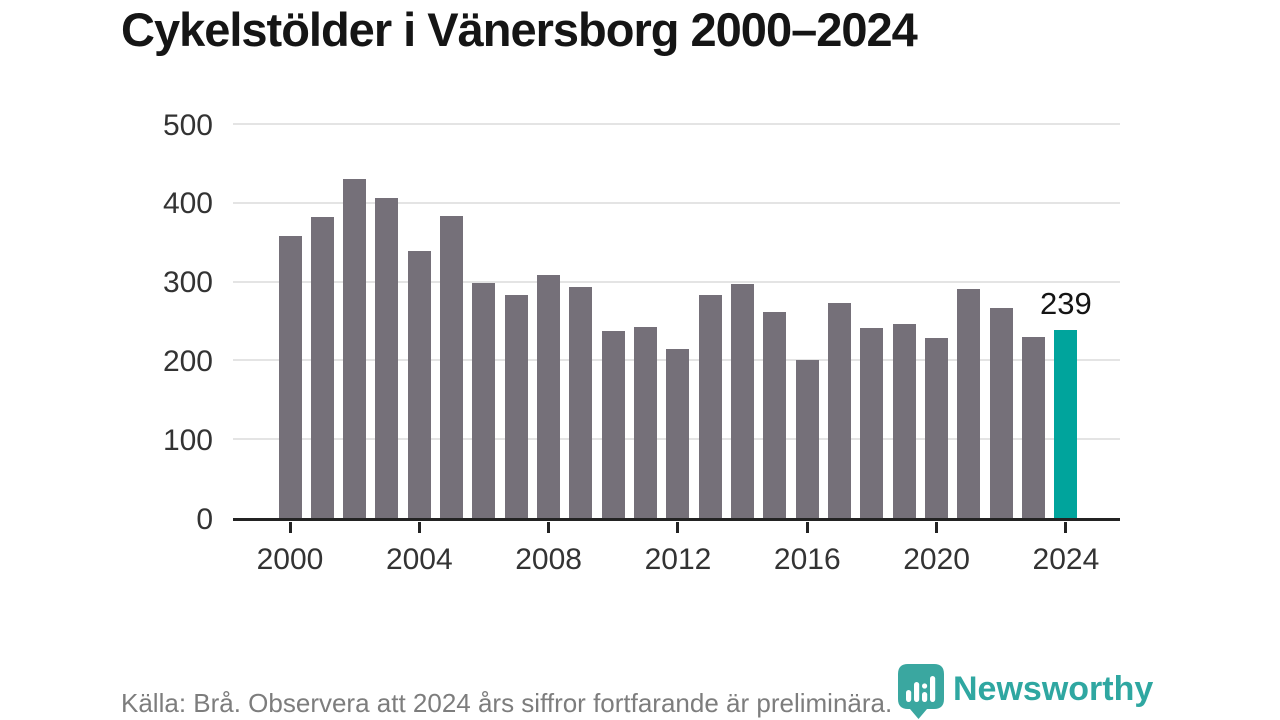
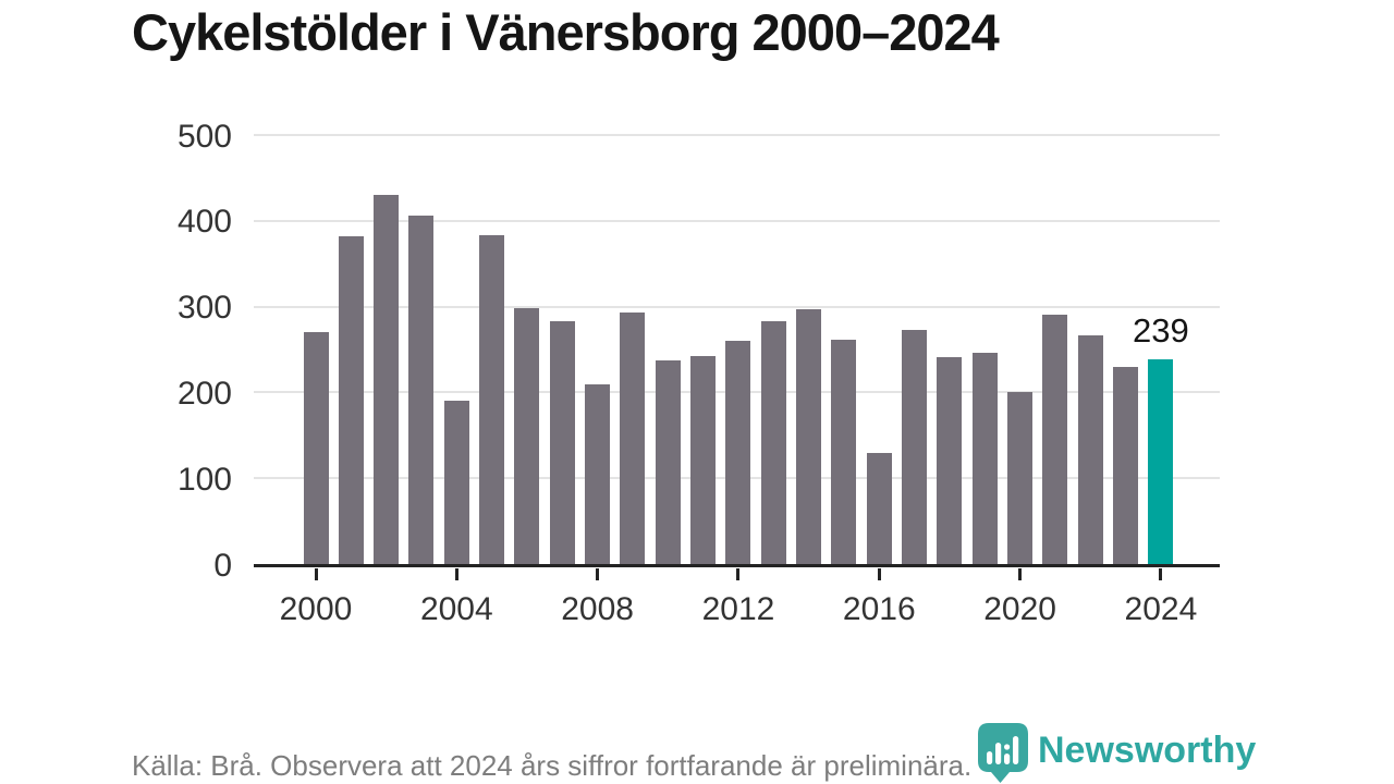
2000: 360 -> 270
2004: 340 -> 190
2008: 310 -> 210
2012: 220 -> 260
2016: 200 -> 130
2020: 230 -> 200
